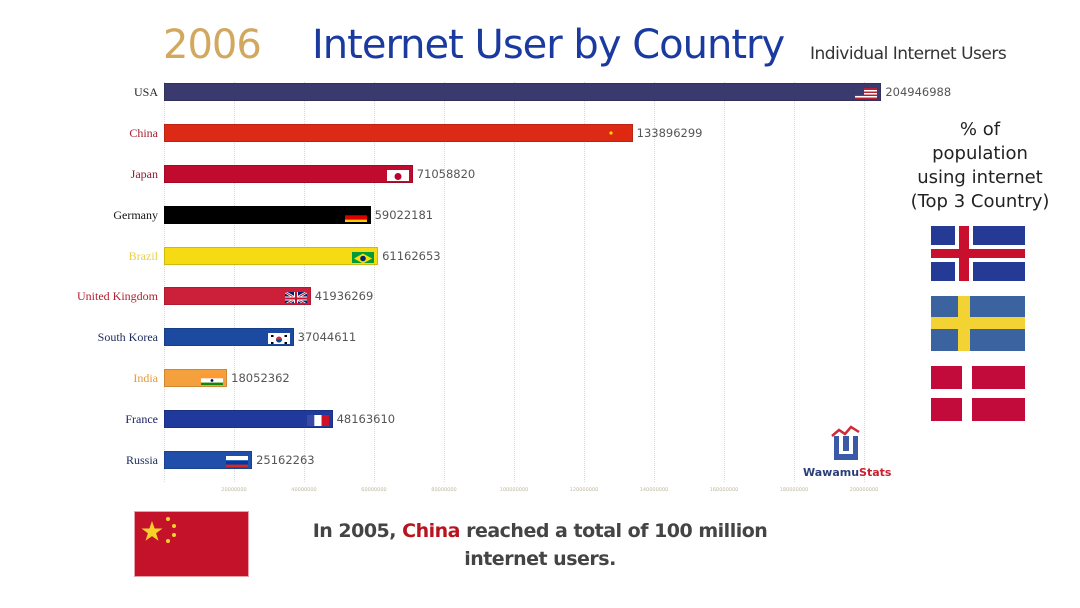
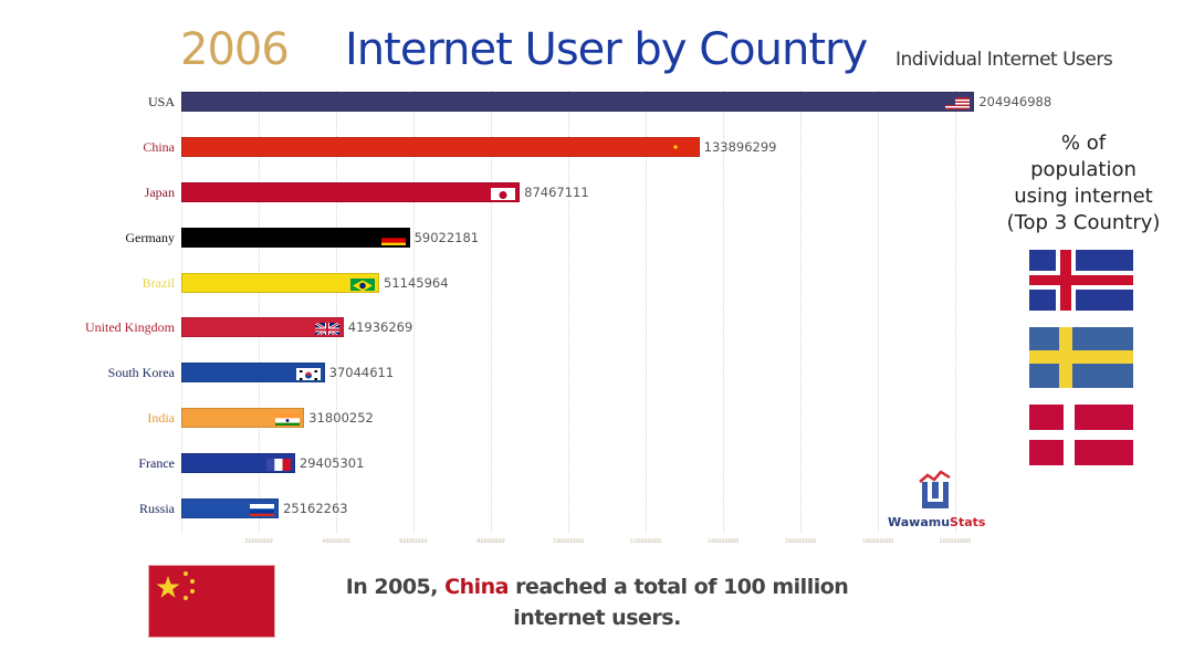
Japan: 71058820 -> 87467111
Brazil: 61162653 -> 51145964
India: 18052362 -> 31800252
France: 48163610 -> 29405301
